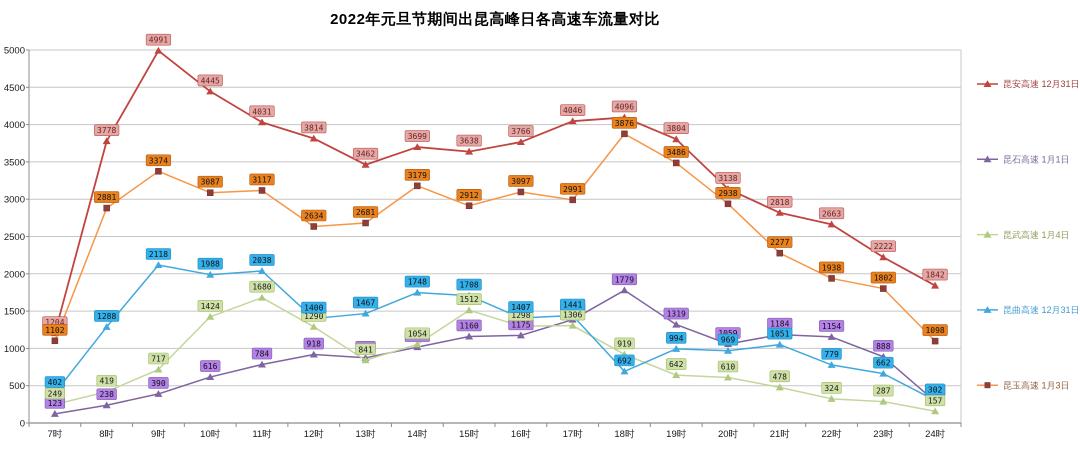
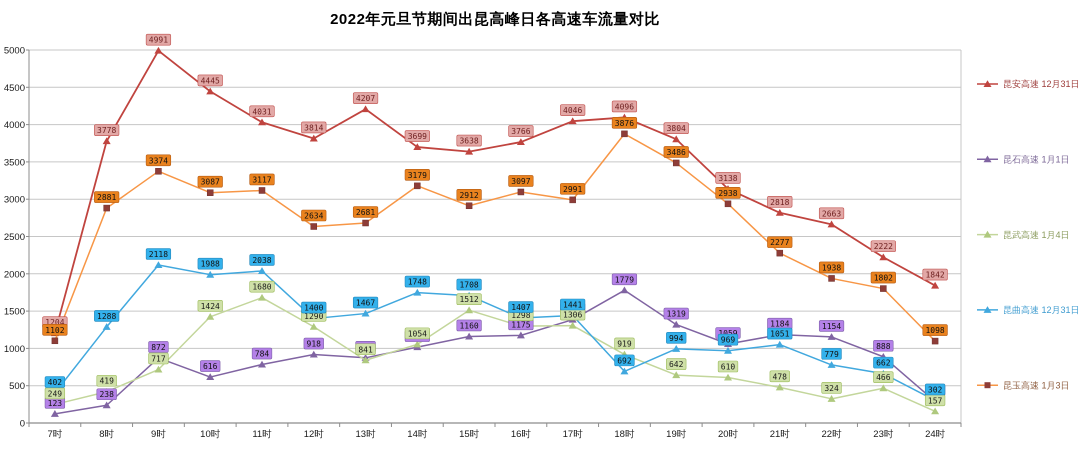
昆石高速 1月1日/9时: 390 -> 872
昆安高速 12月31日/13时: 3462 -> 4207
昆武高速 1月4日/23时: 287 -> 466
